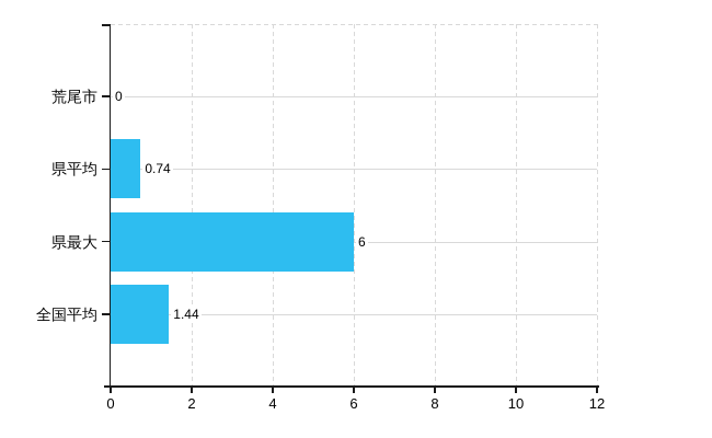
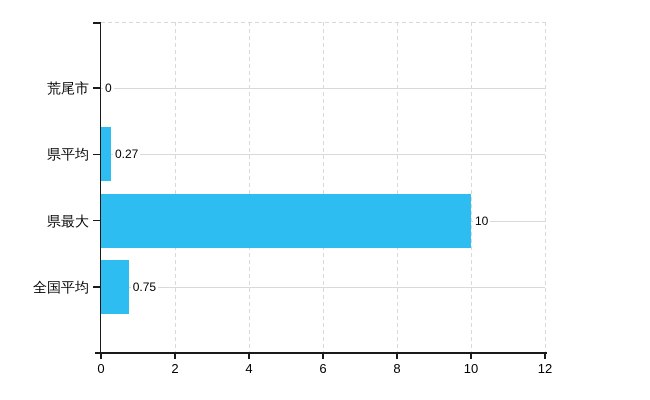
県平均: 0.74 -> 0.27
県最大: 6 -> 10
全国平均: 1.44 -> 0.75
